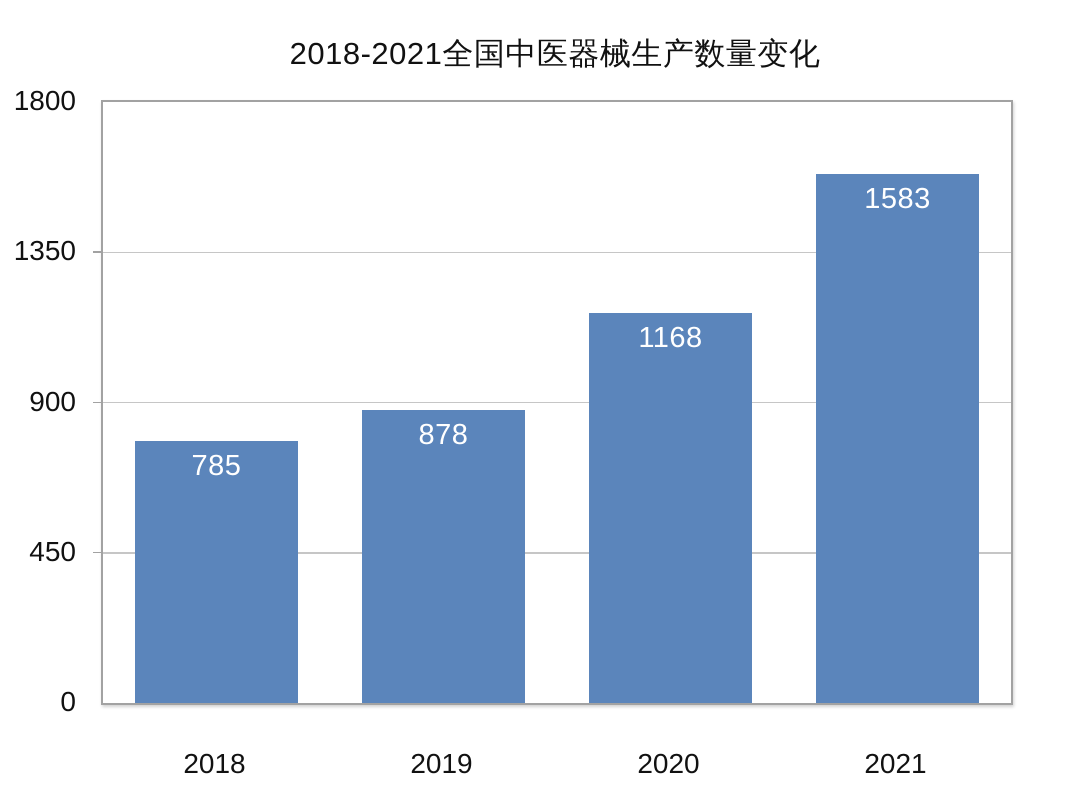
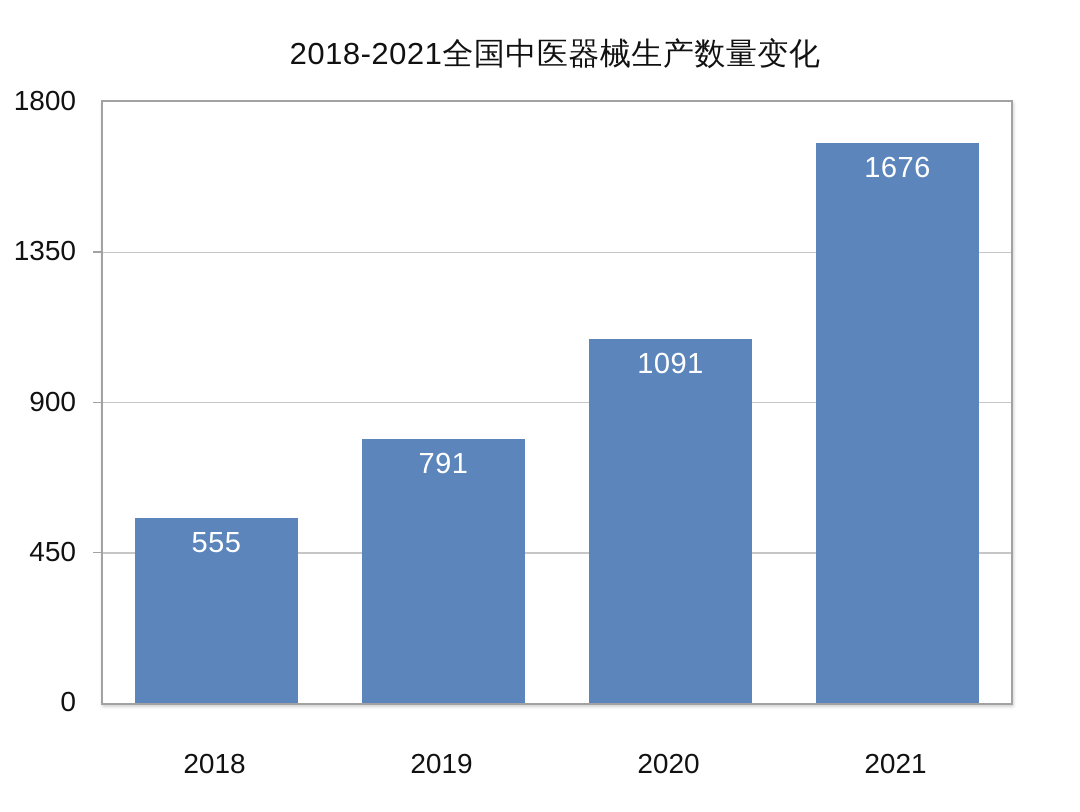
2018: 785 -> 555
2019: 878 -> 791
2020: 1168 -> 1091
2021: 1583 -> 1676
